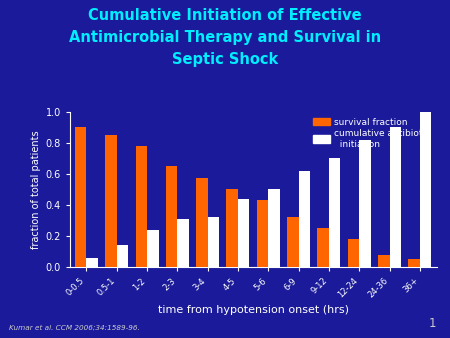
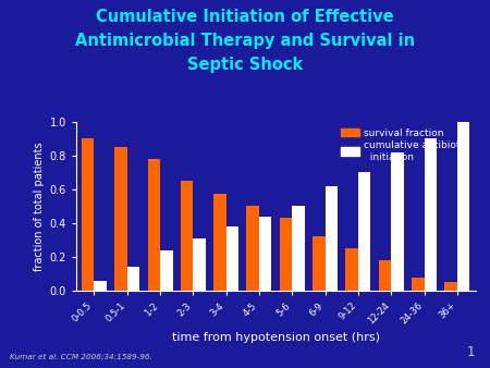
cumulative antibiotic initiation/3-4: 0.32 -> 0.38
